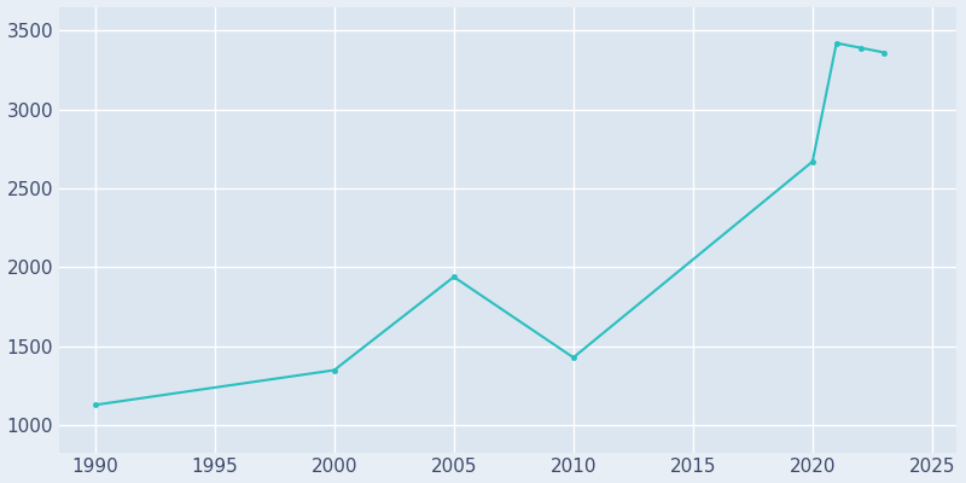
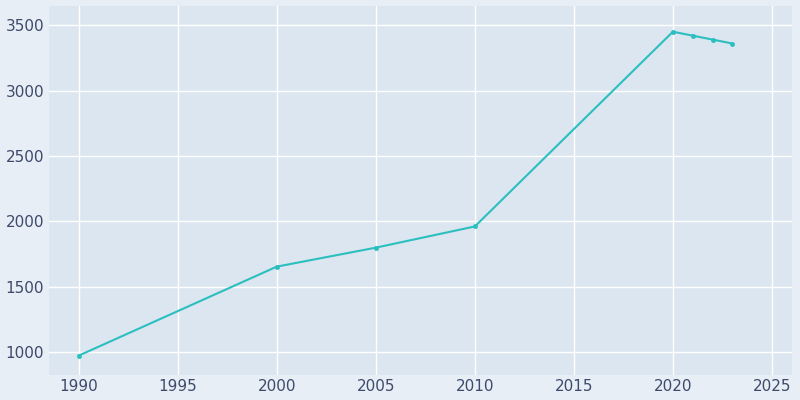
1990: 1130 -> 980
2000: 1350 -> 1660
2005: 1940 -> 1800
2010: 1430 -> 1960
2020: 2670 -> 3450
